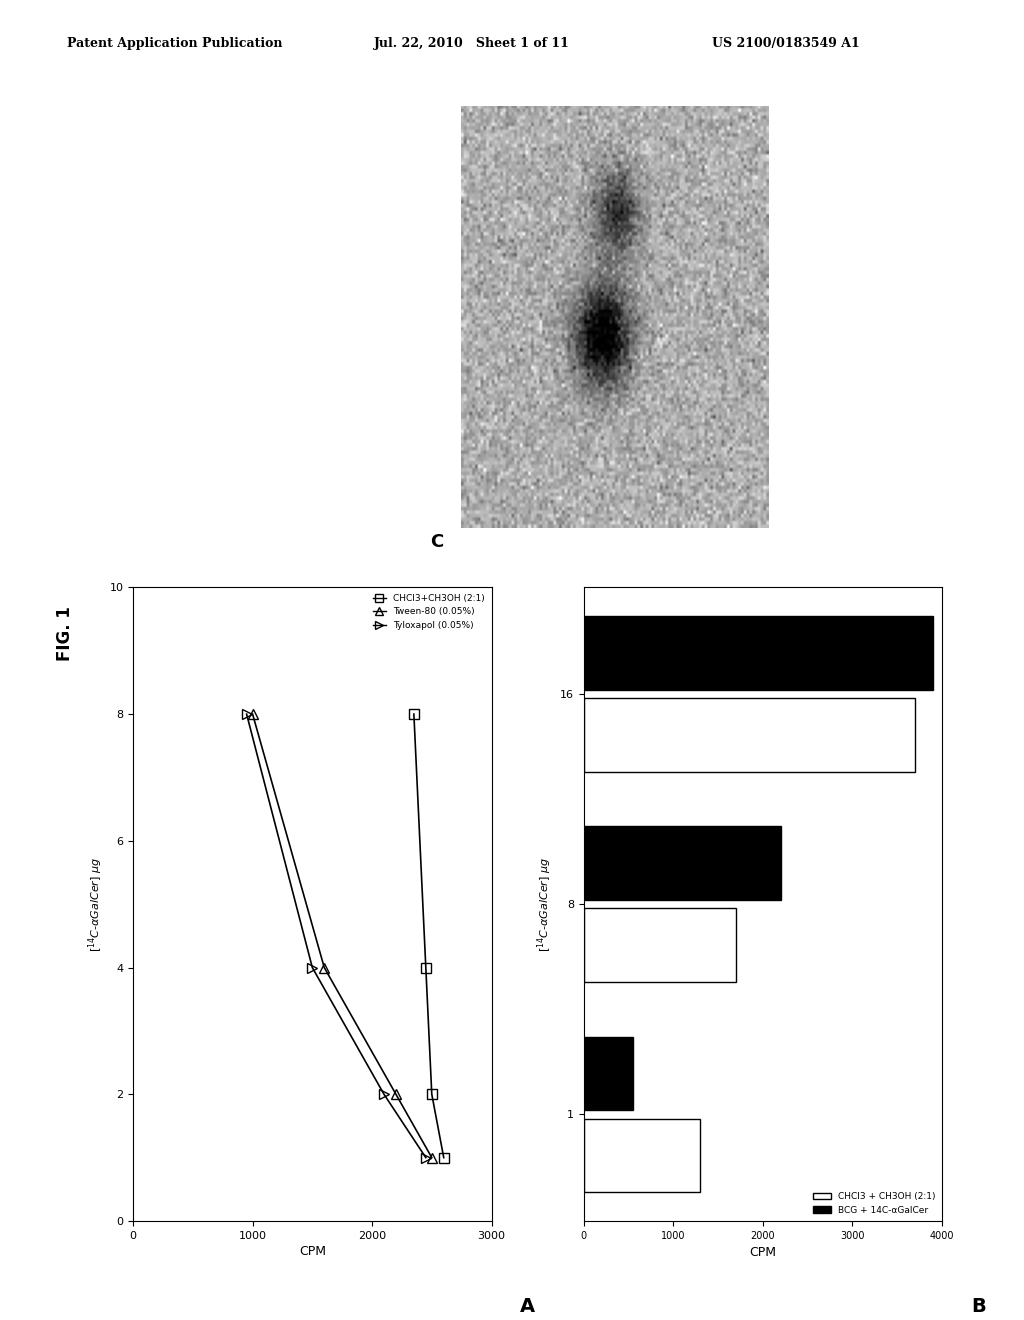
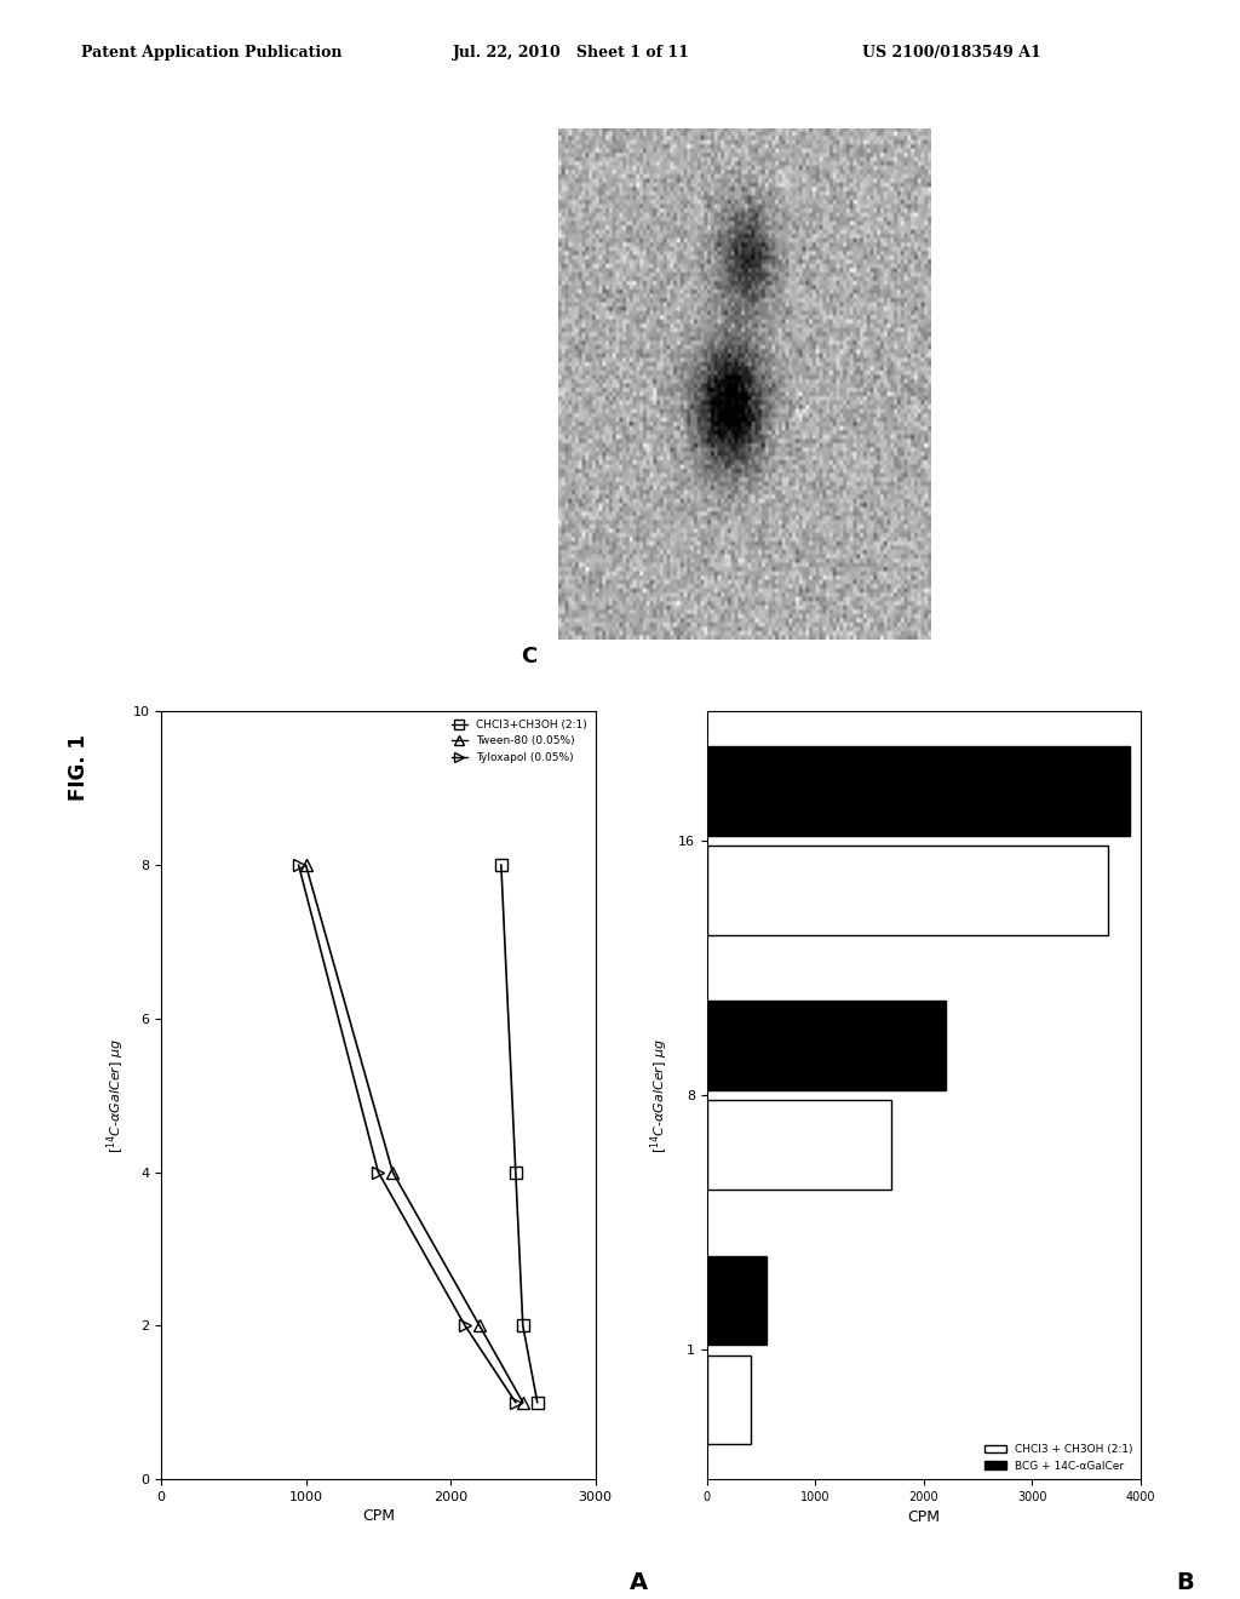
CHCl3 + CH3OH (2:1)/1: 1300 -> 400
